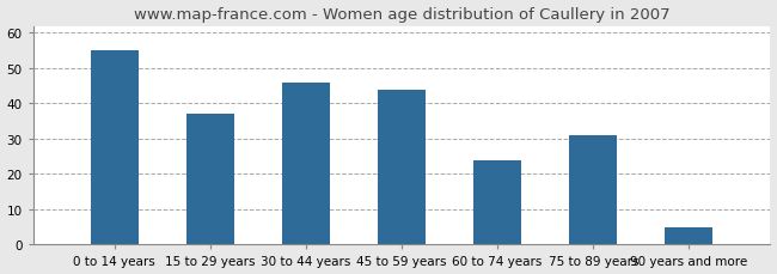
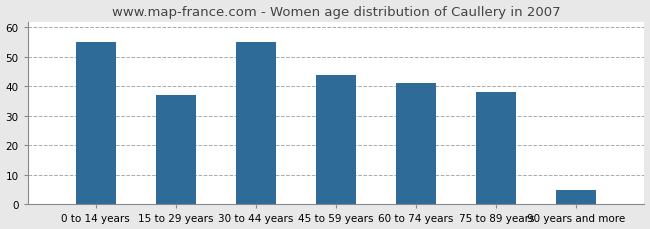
30 to 44 years: 46 -> 55
60 to 74 years: 24 -> 41
75 to 89 years: 31 -> 38
